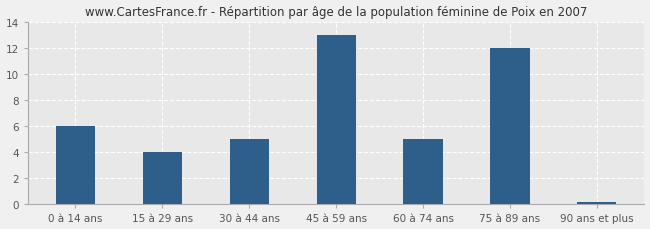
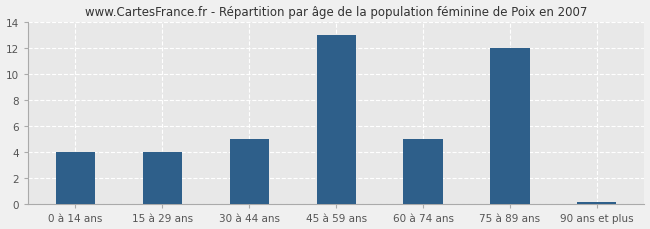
0 à 14 ans: 6.0 -> 4.0
